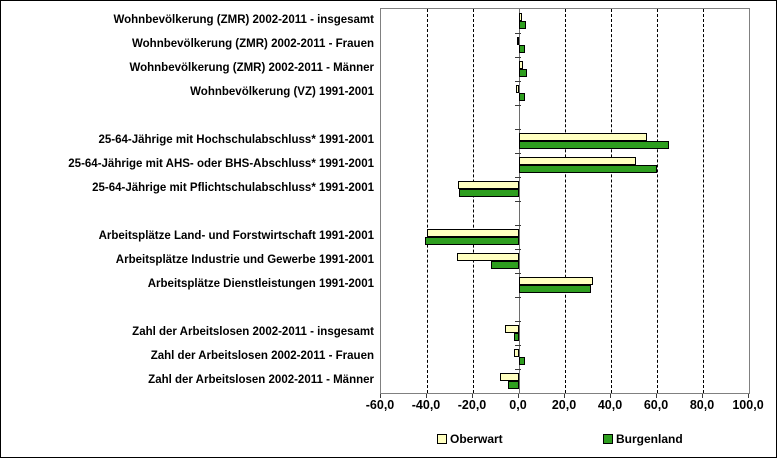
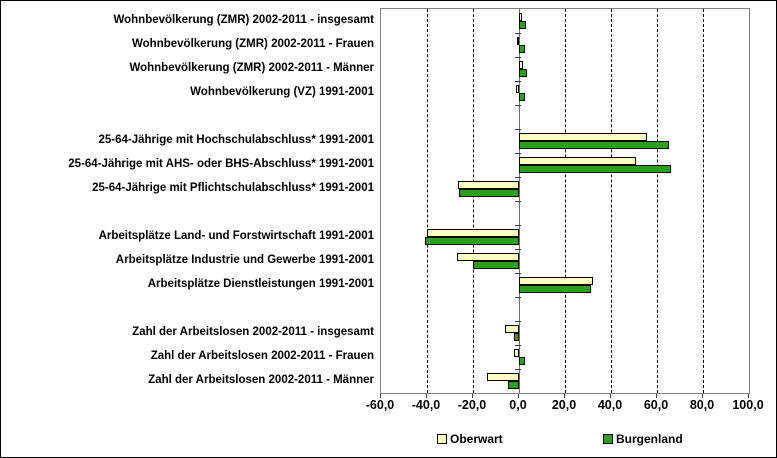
Burgenland/25-64-Jährige mit AHS- oder BHS-Abschluss* 1991-2001: 60 -> 66
Burgenland/Arbeitsplätze Industrie und Gewerbe 1991-2001: -12 -> -20
Oberwart/Zahl der Arbeitslosen 2002-2011 - Männer: -8 -> -14
